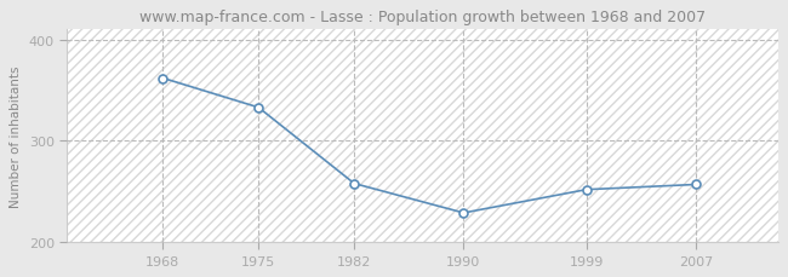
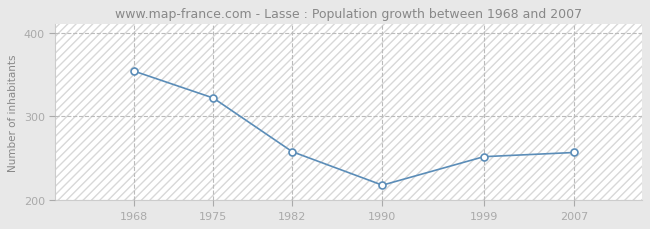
1968: 362 -> 354
1975: 333 -> 322
1990: 229 -> 218
